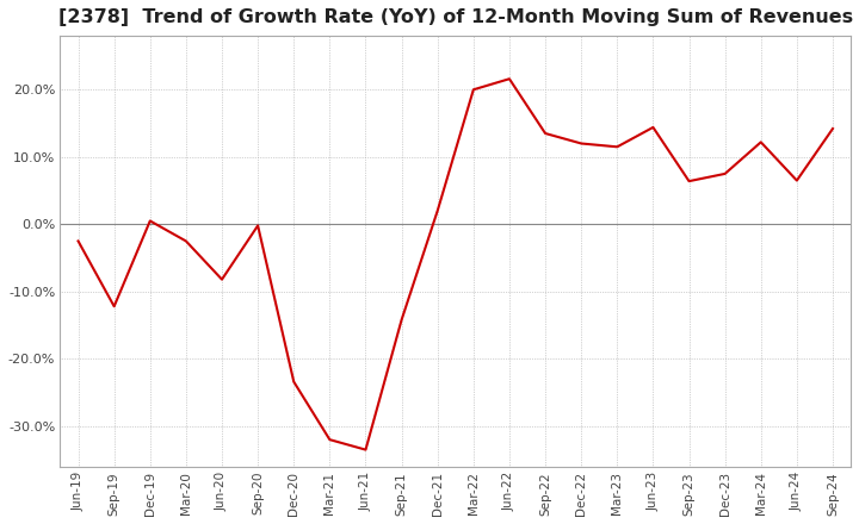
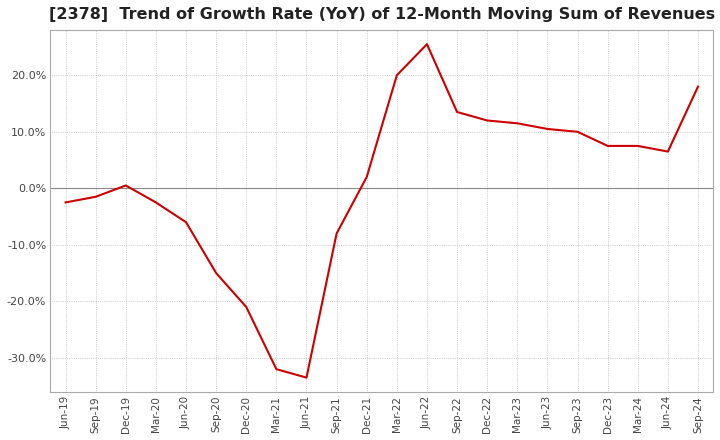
Sep-19: -12.2% -> -1.5%
Jun-20: -8.2% -> -6.0%
Sep-20: -0.2% -> -15.0%
Dec-20: -23.4% -> -21.0%
Sep-21: -14.2% -> -8.0%
Jun-22: 21.6% -> 25.5%
Jun-23: 14.4% -> 10.5%
Sep-23: 6.4% -> 10.0%
Mar-24: 12.2% -> 7.5%
Sep-24: 14.2% -> 18.0%
